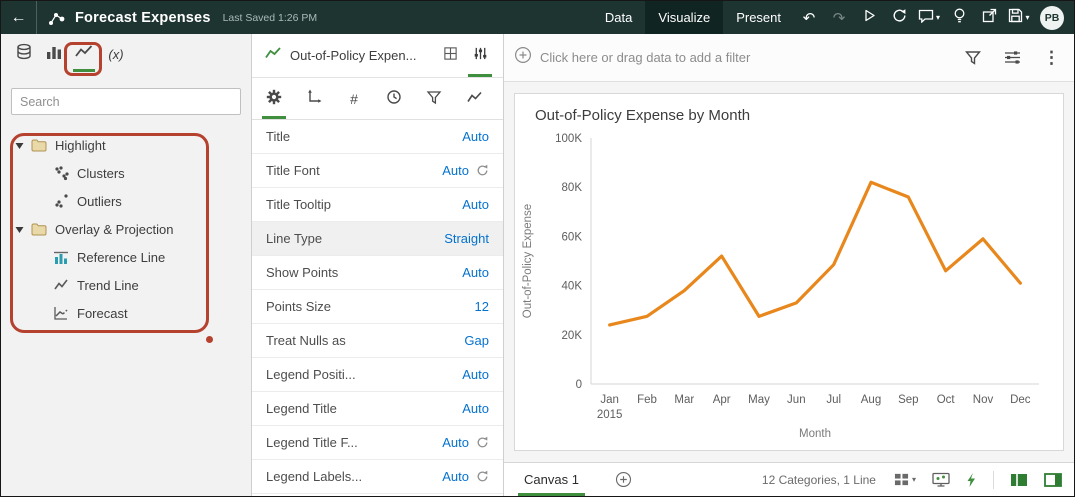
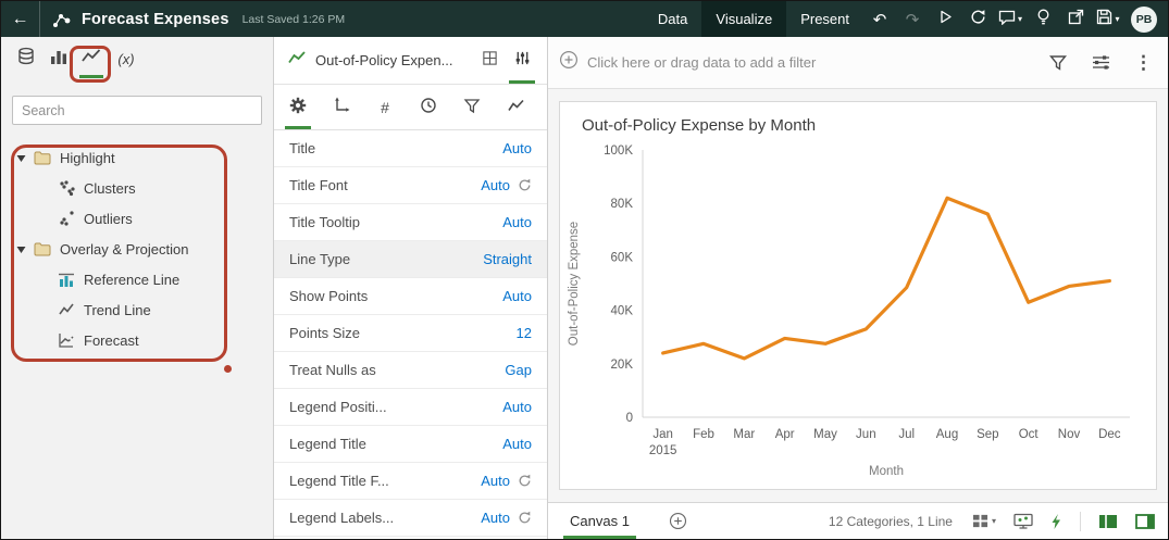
Mar: 38K -> 22K
Apr: 52K -> 30K
Oct: 46K -> 43K
Nov: 59K -> 49K
Dec: 41K -> 51K
